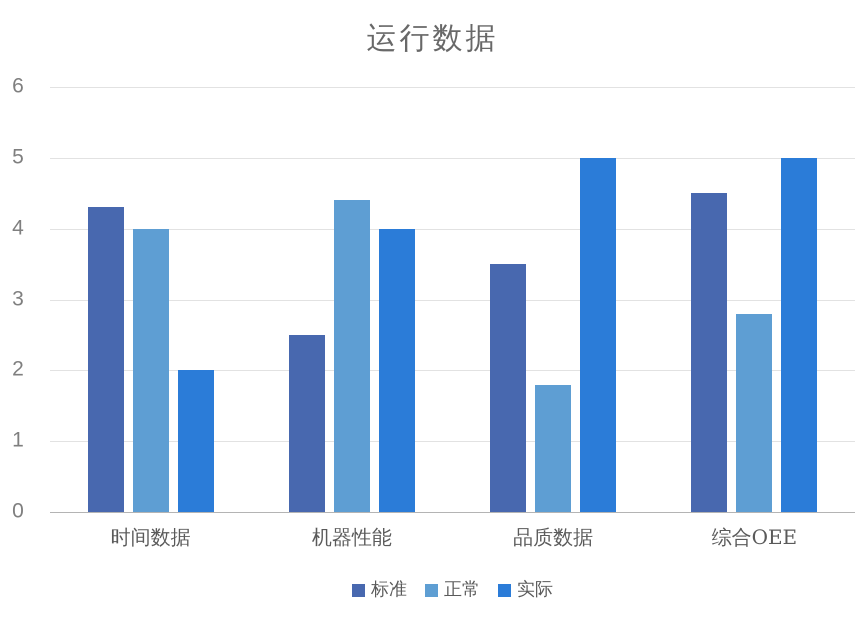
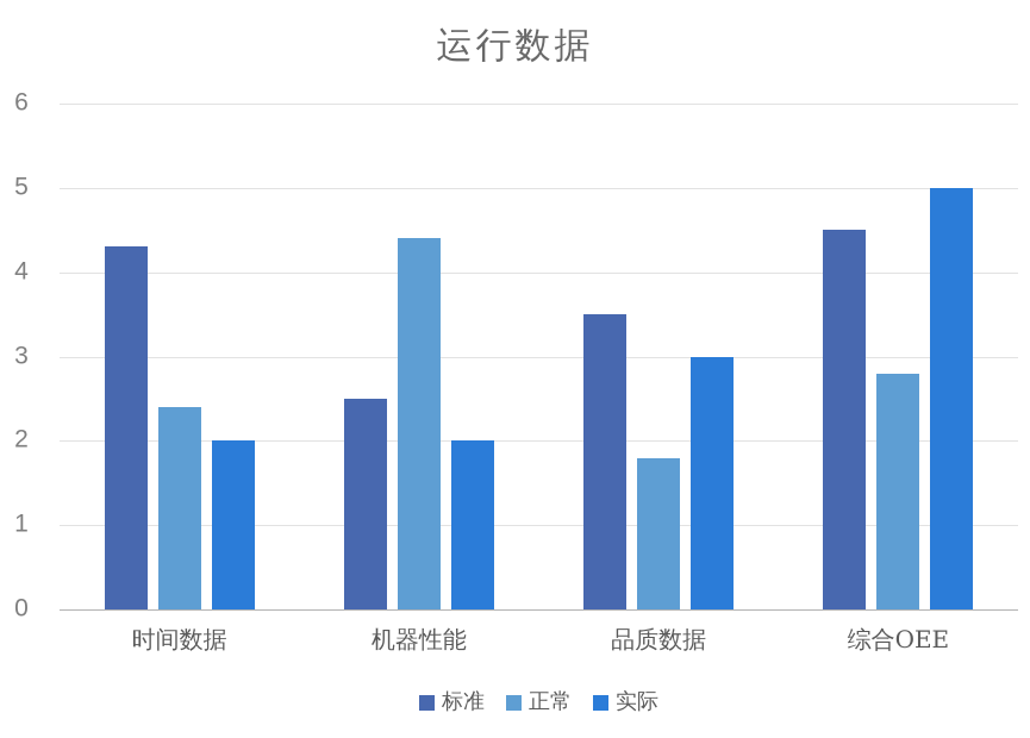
正常/时间数据: 4.0 -> 2.4
实际/机器性能: 4 -> 2
实际/品质数据: 5 -> 3
